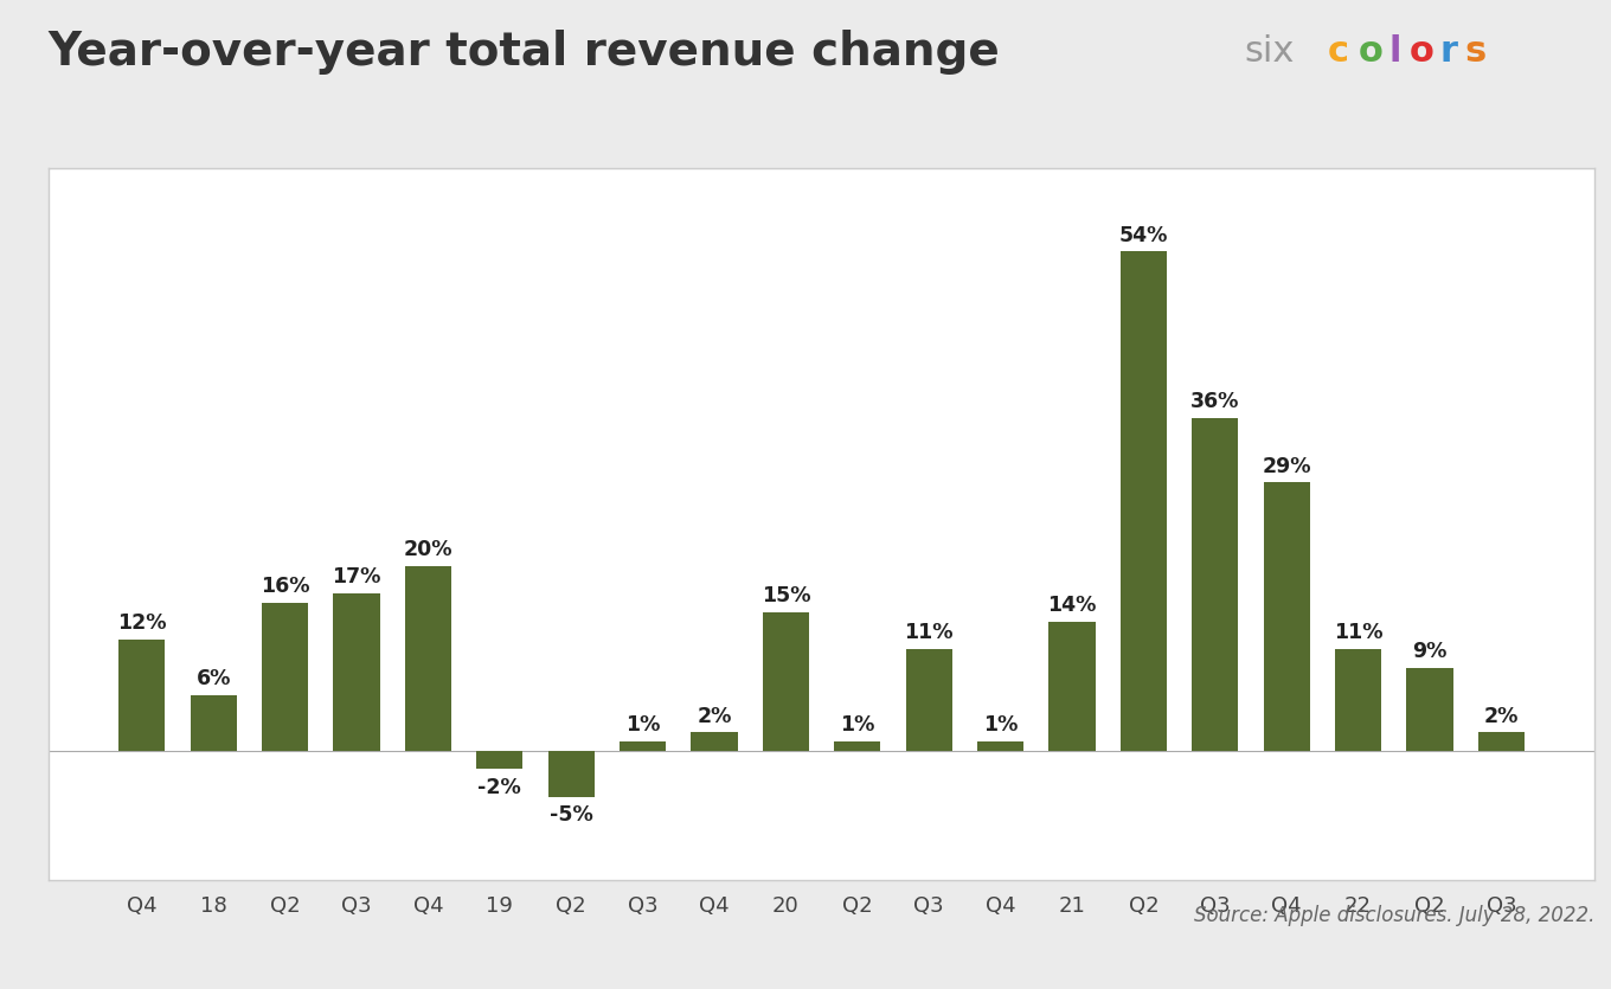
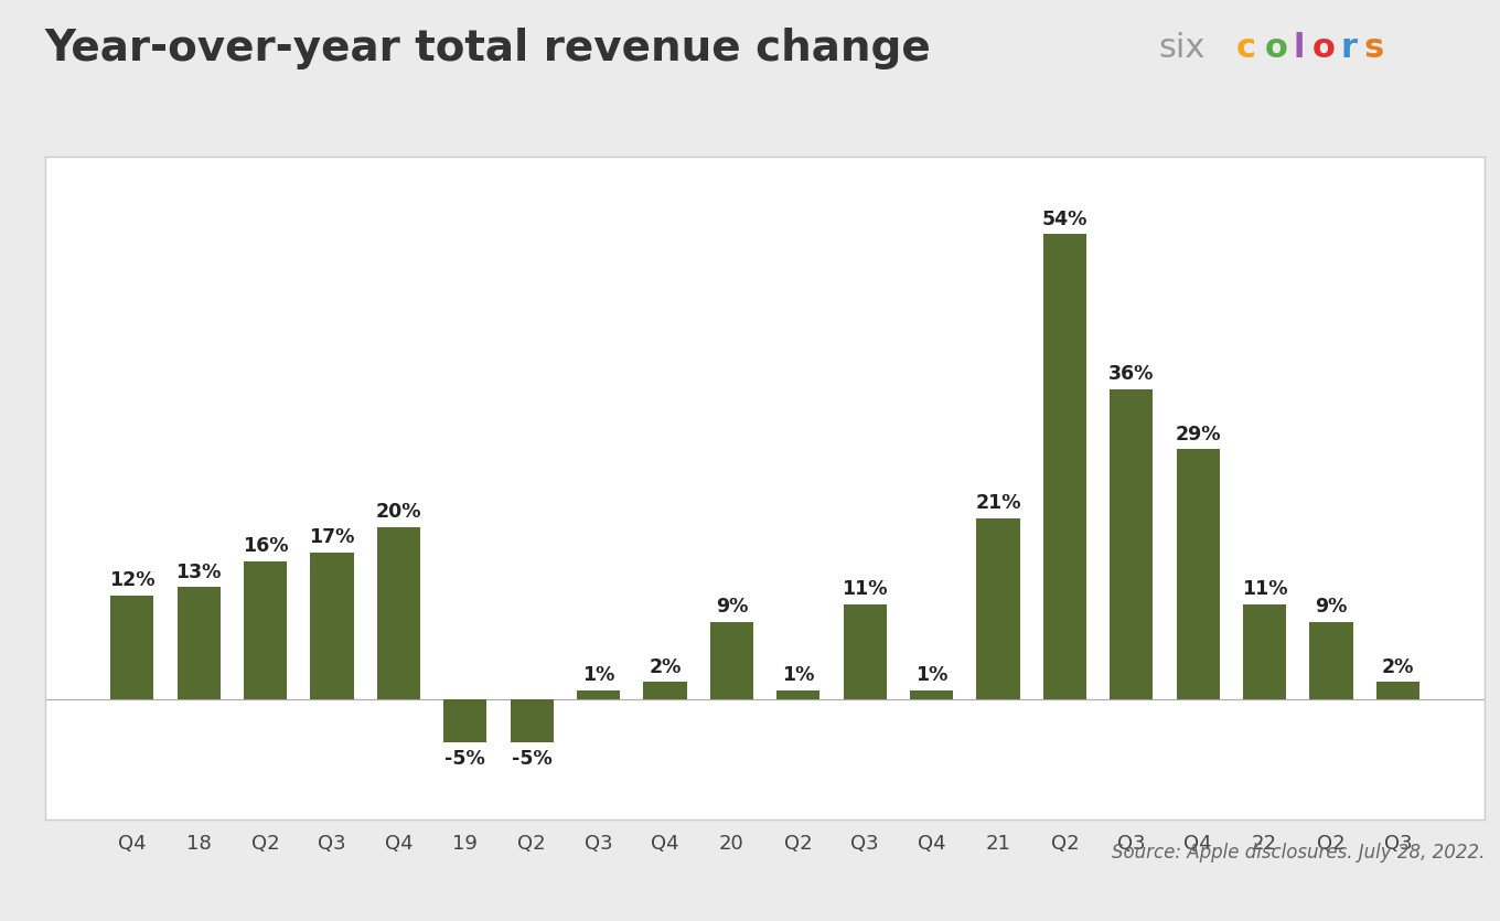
18: 6% -> 13%
19: -2% -> -5%
20: 15% -> 9%
21: 14% -> 21%
